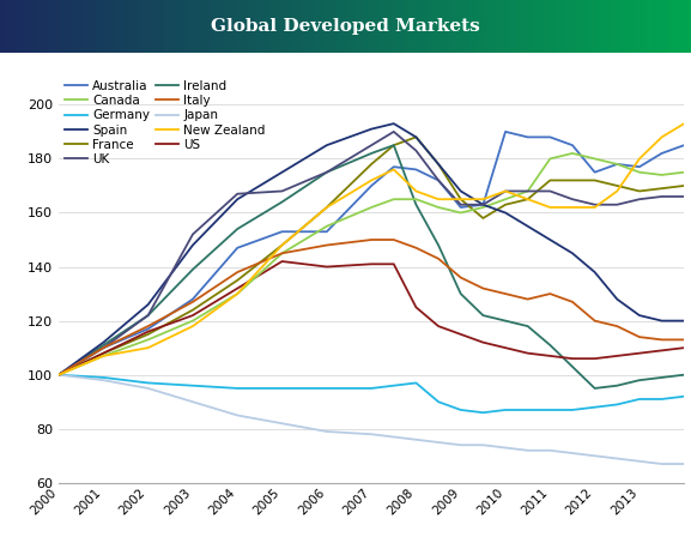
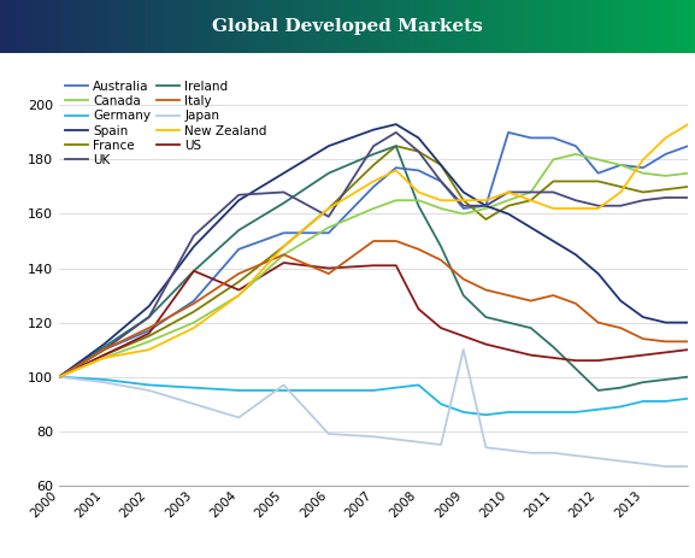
US/2003: 122 -> 139
Japan/2005: 82 -> 97
UK/2006: 175 -> 159
Italy/2006: 148 -> 138
France/2008: 188 -> 183
Japan/2009: 74 -> 110
